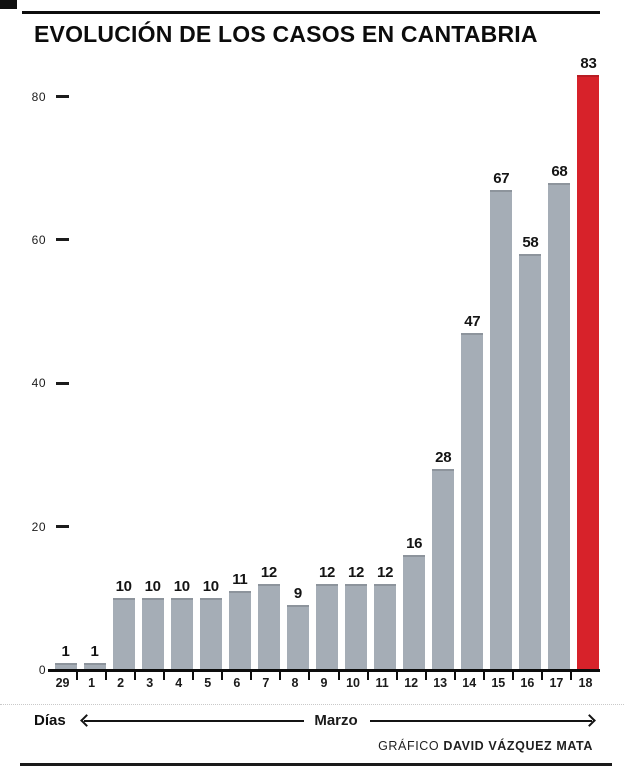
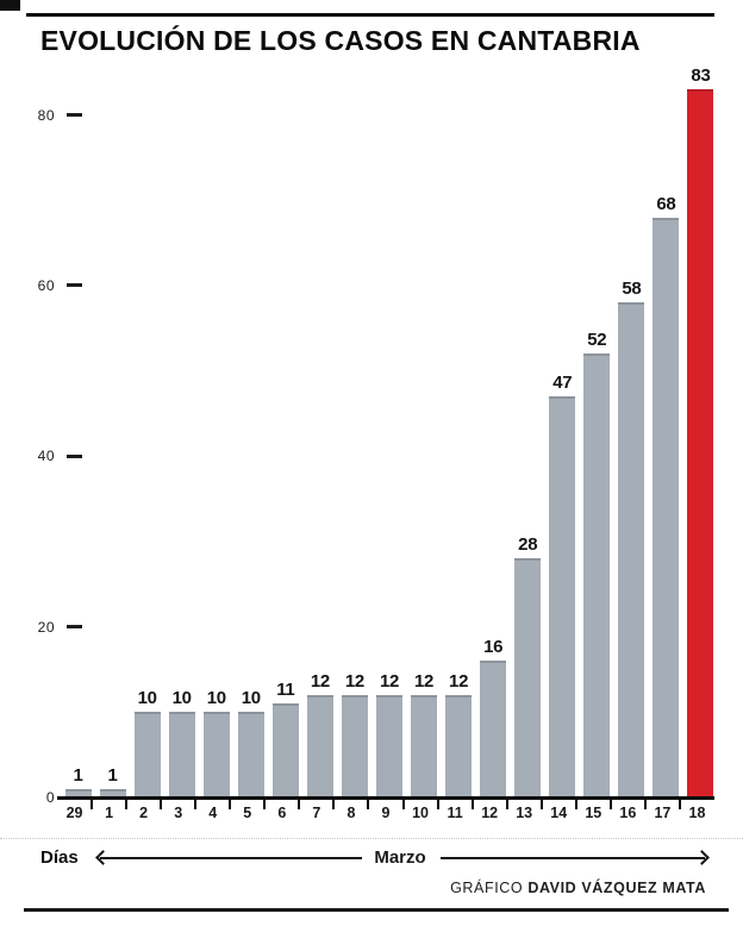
8: 9 -> 12
15: 67 -> 52
